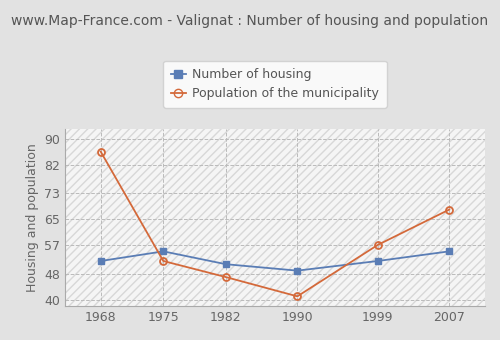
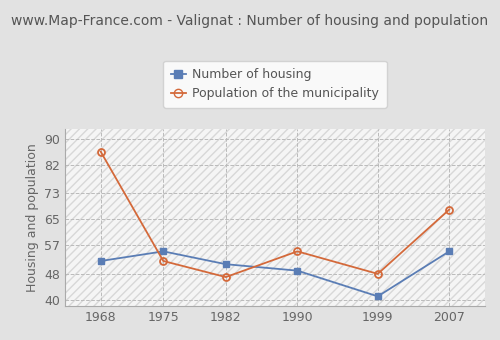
Population of the municipality/1990: 41 -> 55
Number of housing/1999: 52 -> 41
Population of the municipality/1999: 57 -> 48
